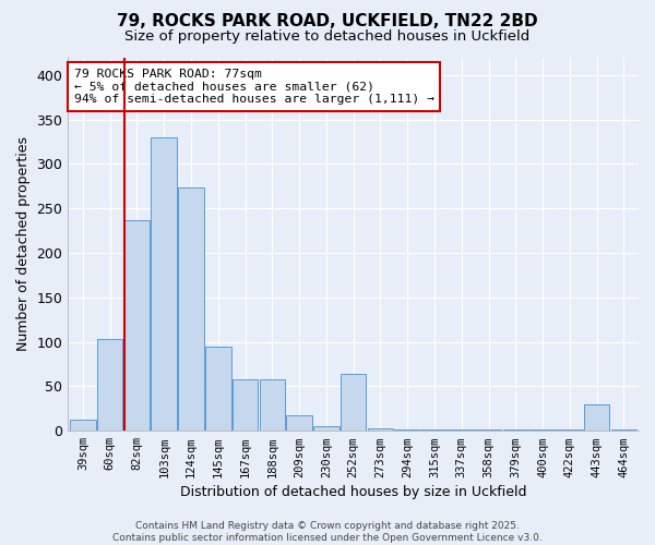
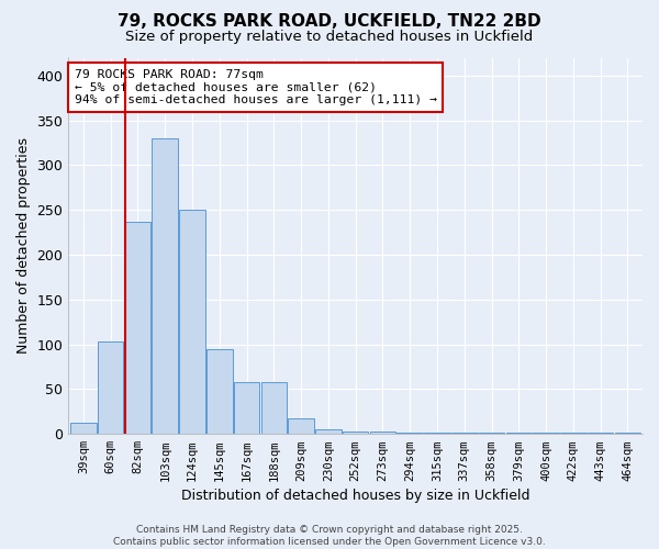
124sqm: 274 -> 250
252sqm: 64 -> 3
443sqm: 30 -> 1
